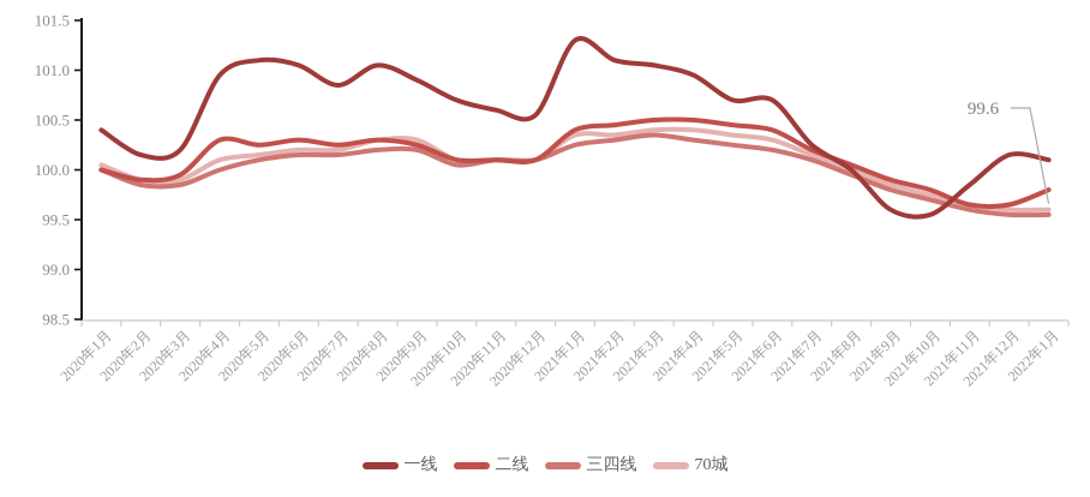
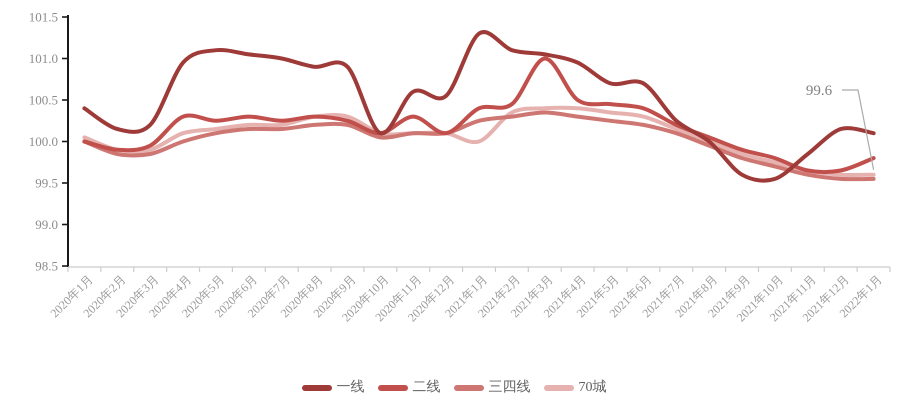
一线/2020年7月: 100.8 -> 101.0
一线/2020年8月: 101.0 -> 100.9
一线/2020年10月: 100.7 -> 100.1
二线/2020年11月: 100.1 -> 100.3
70城/2021年1月: 100.3 -> 100.0
二线/2021年3月: 100.5 -> 101.0
